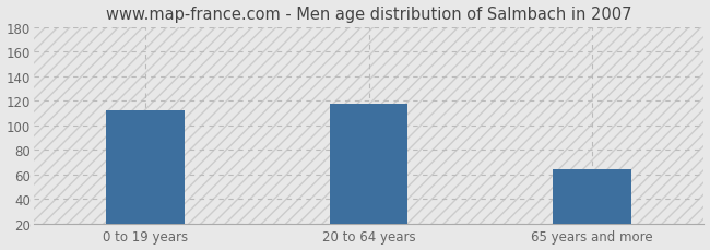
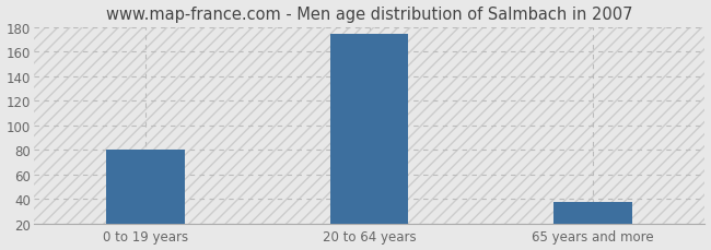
0 to 19 years: 112 -> 80
20 to 64 years: 118 -> 175
65 years and more: 64 -> 38
